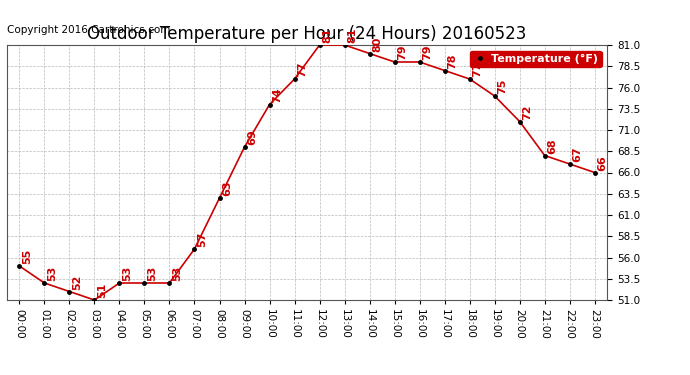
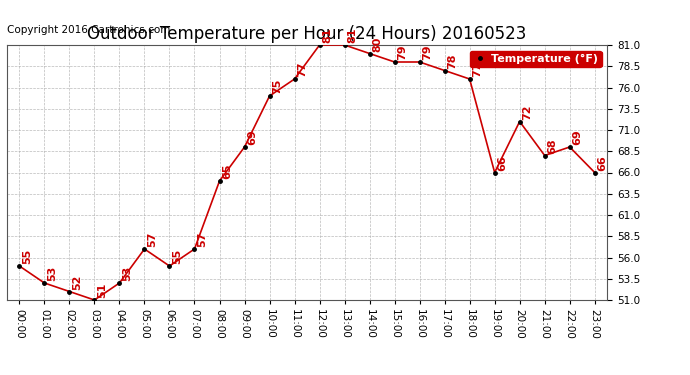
05:00: 53 -> 57
06:00: 53 -> 55
08:00: 63 -> 65
10:00: 74 -> 75
19:00: 75 -> 66
22:00: 67 -> 69
